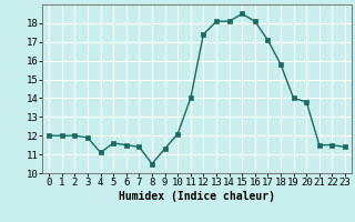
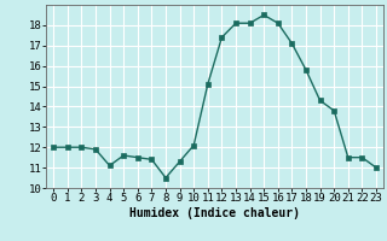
11: 14.0 -> 15.1
19: 14.0 -> 14.3
23: 11.4 -> 11.0
